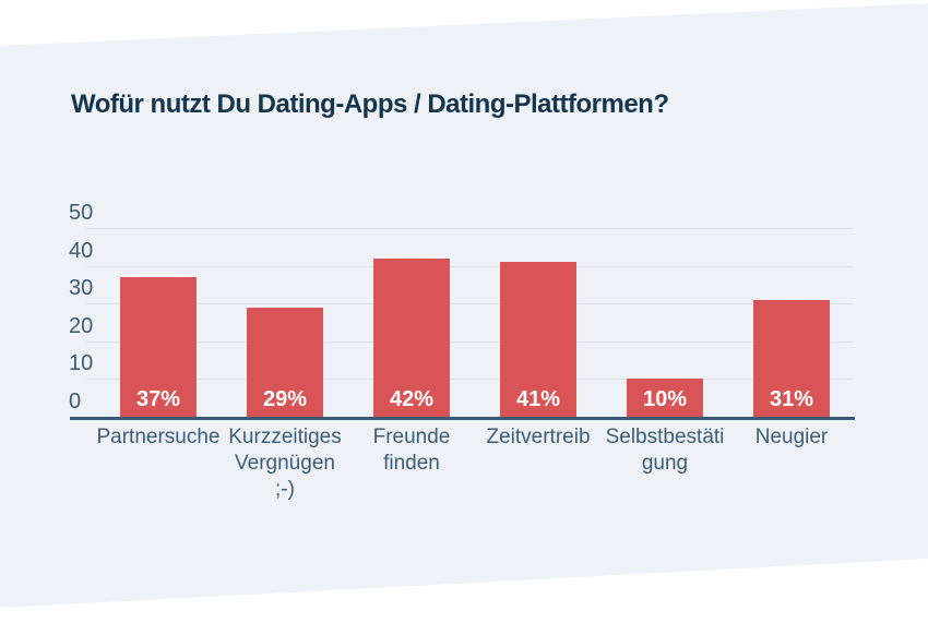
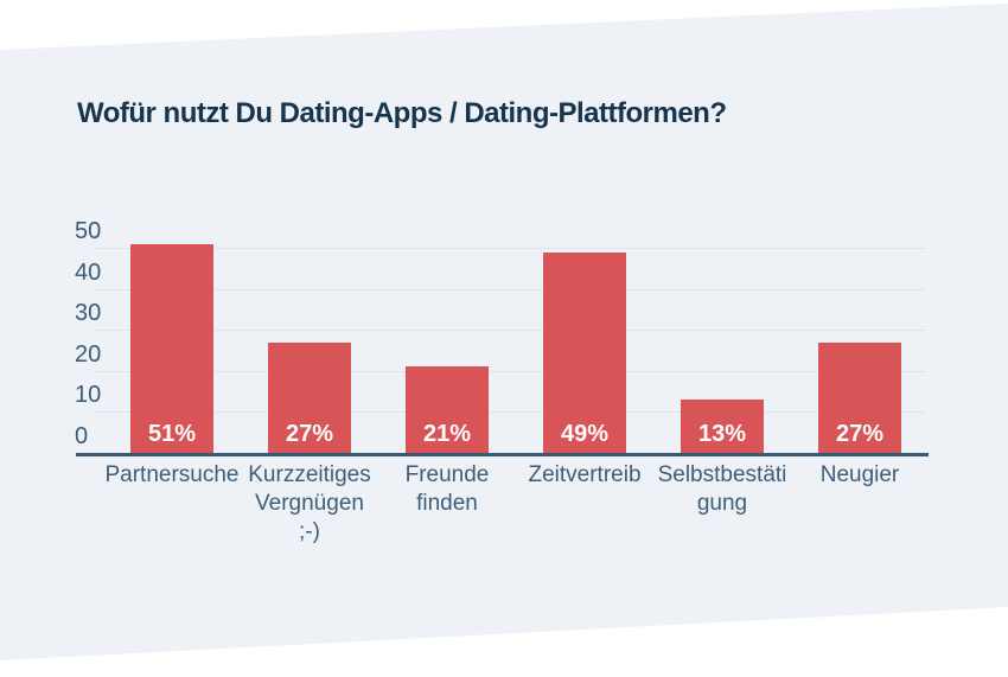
Partnersuche: 37% -> 51%
Kurzzeitiges Vergnügen ;-): 29% -> 27%
Freunde finden: 42% -> 21%
Zeitvertreib: 41% -> 49%
Selbstbestätigung: 10% -> 13%
Neugier: 31% -> 27%
